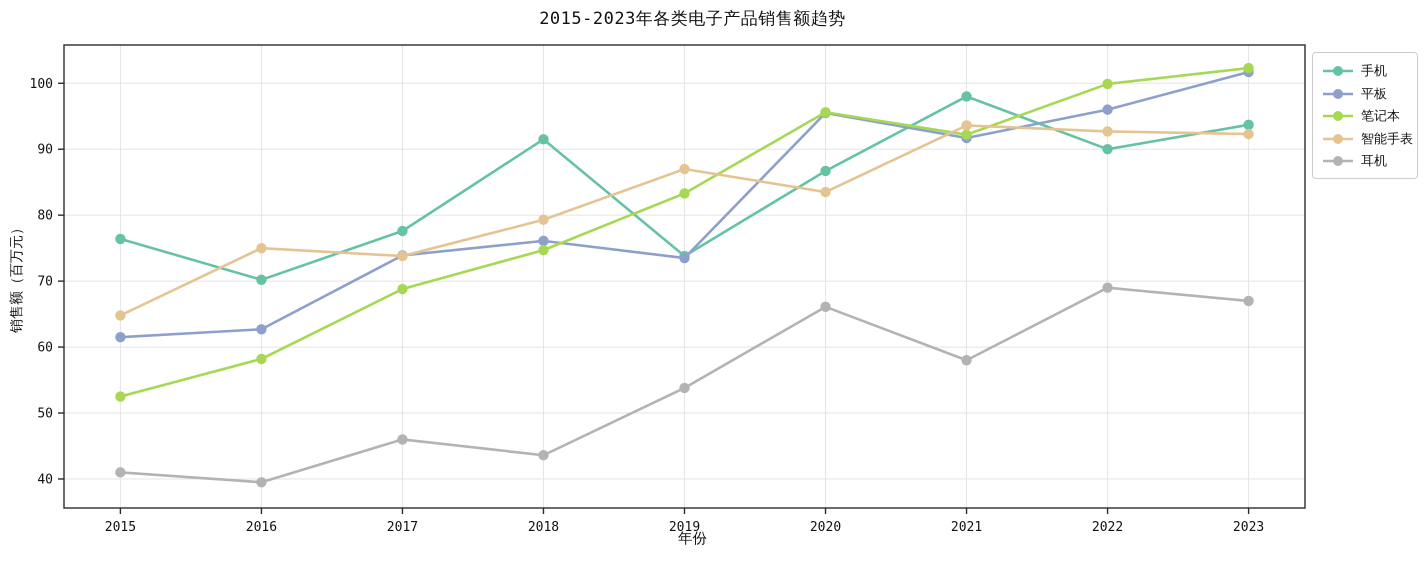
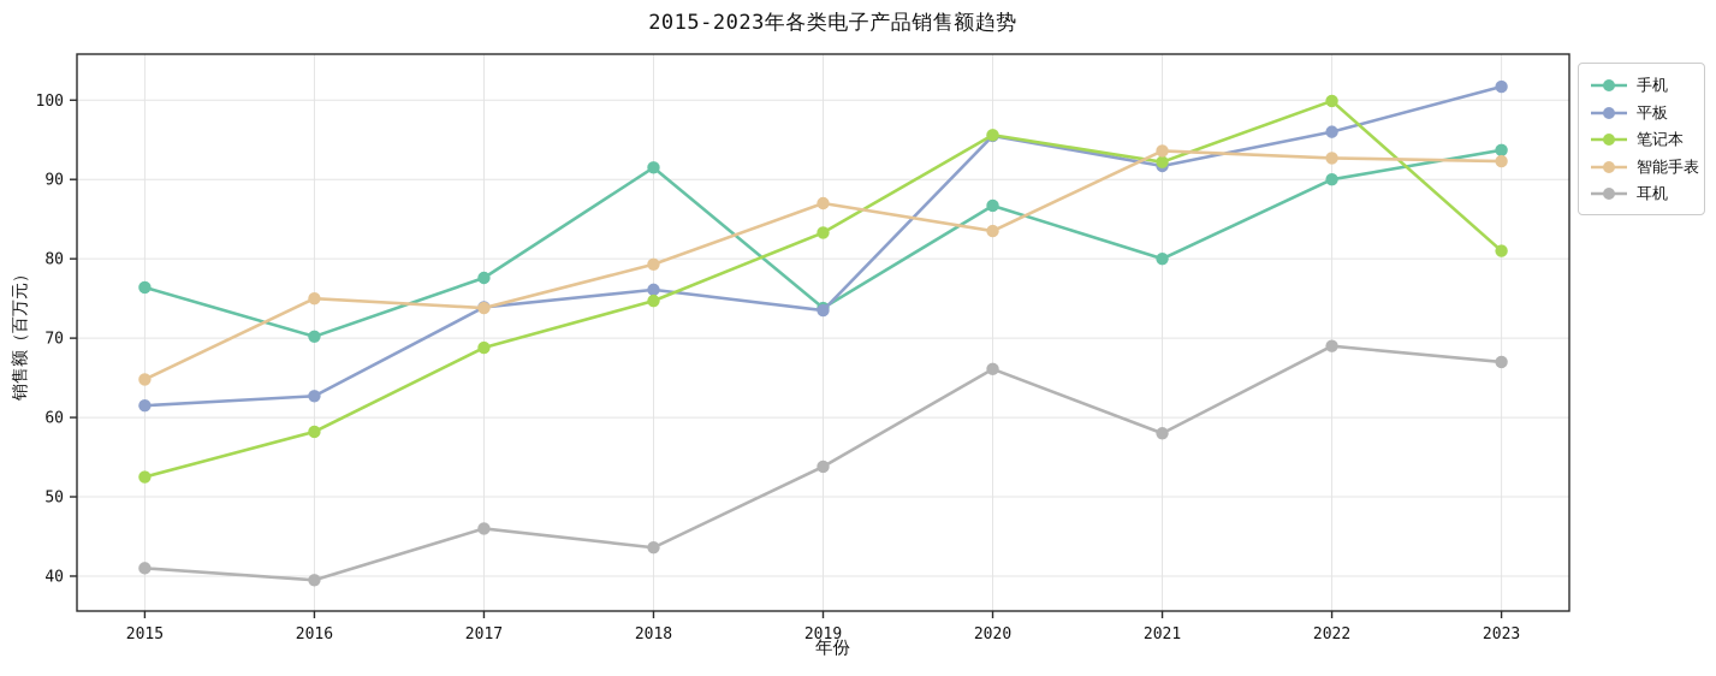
手机/2021: 98 -> 80
笔记本/2023: 102 -> 81
